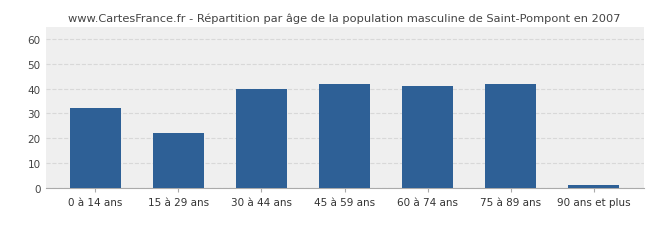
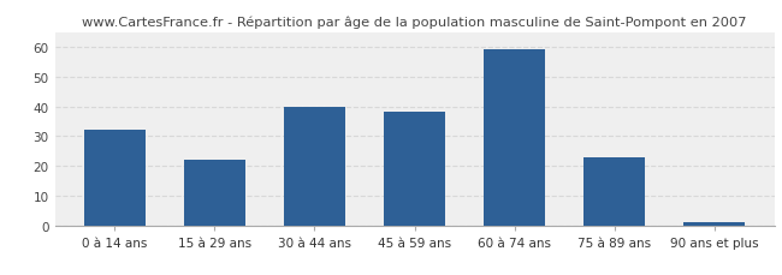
45 à 59 ans: 42 -> 38
60 à 74 ans: 41 -> 59
75 à 89 ans: 42 -> 23
